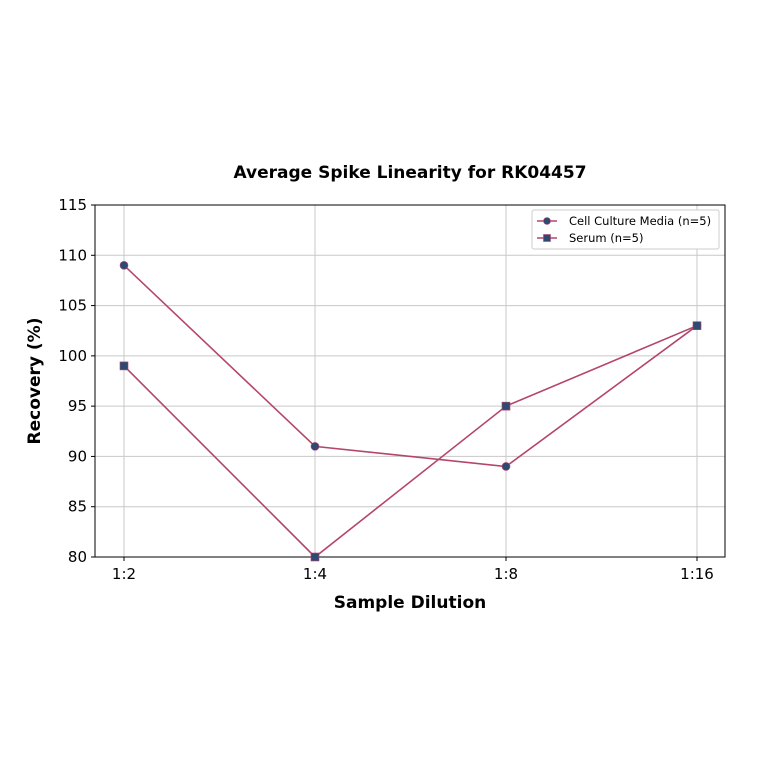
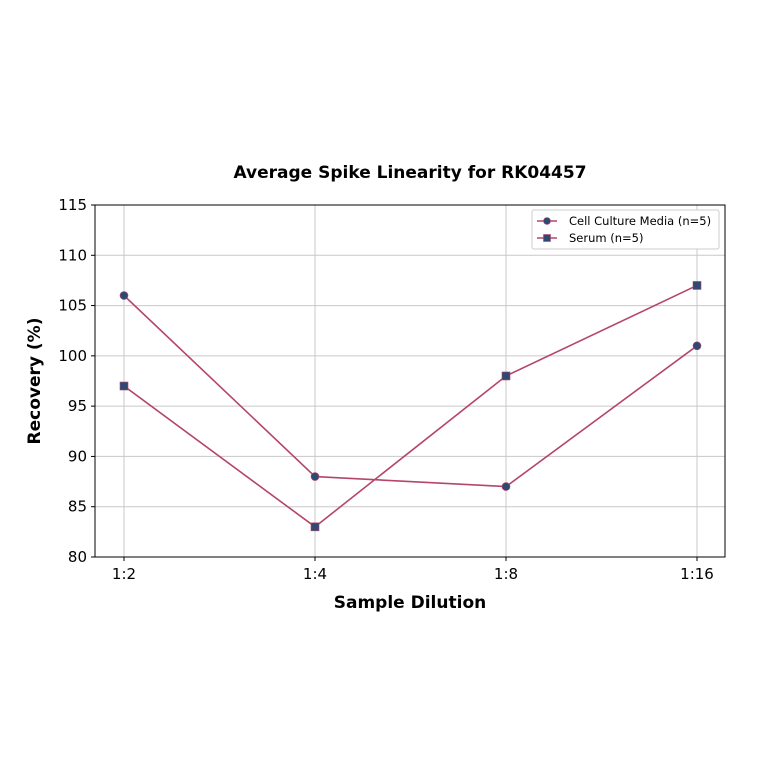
Cell Culture Media (n=5)/1:2: 109 -> 106
Serum (n=5)/1:2: 99 -> 97
Cell Culture Media (n=5)/1:4: 91 -> 88
Serum (n=5)/1:4: 80 -> 83
Cell Culture Media (n=5)/1:8: 89 -> 87
Serum (n=5)/1:8: 95 -> 98
Cell Culture Media (n=5)/1:16: 103 -> 101
Serum (n=5)/1:16: 103 -> 107
